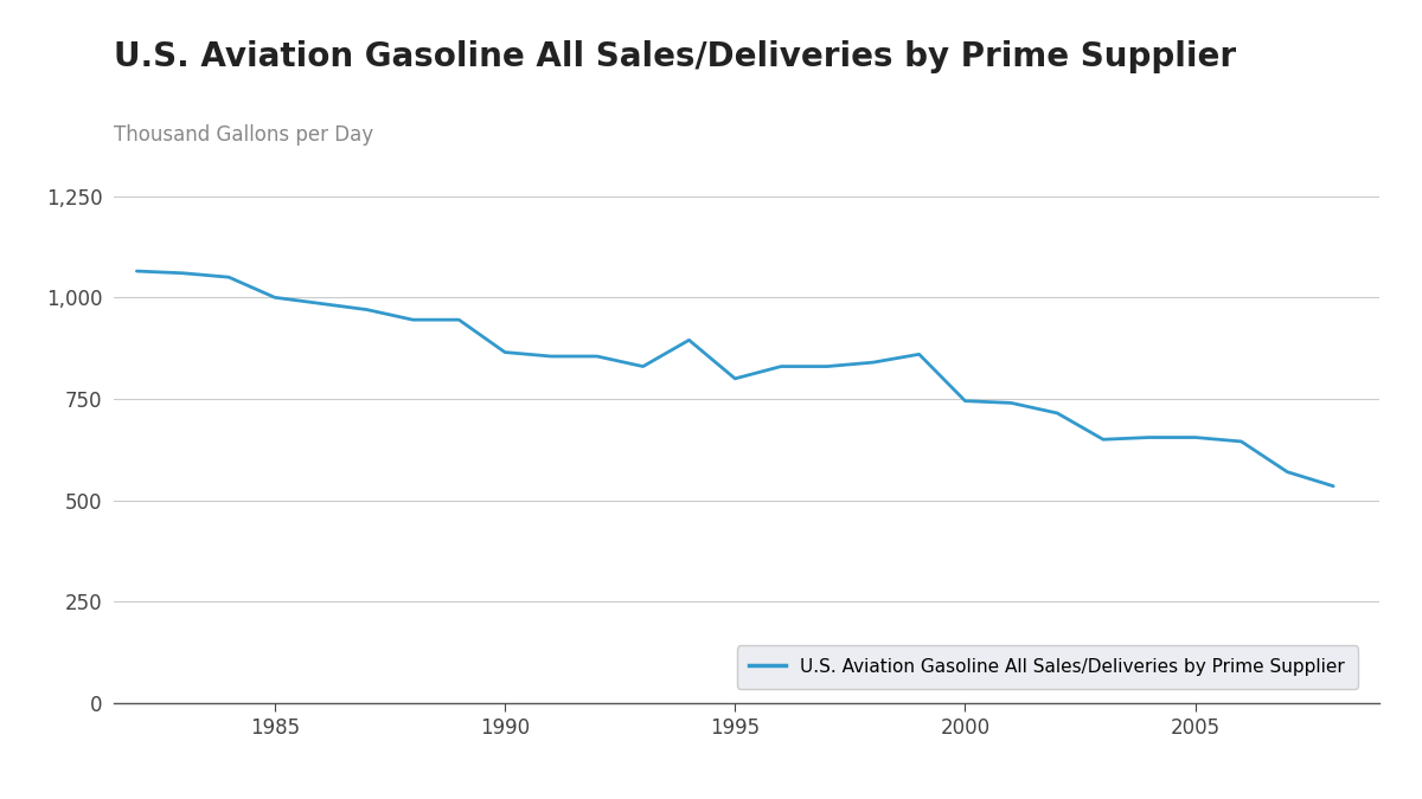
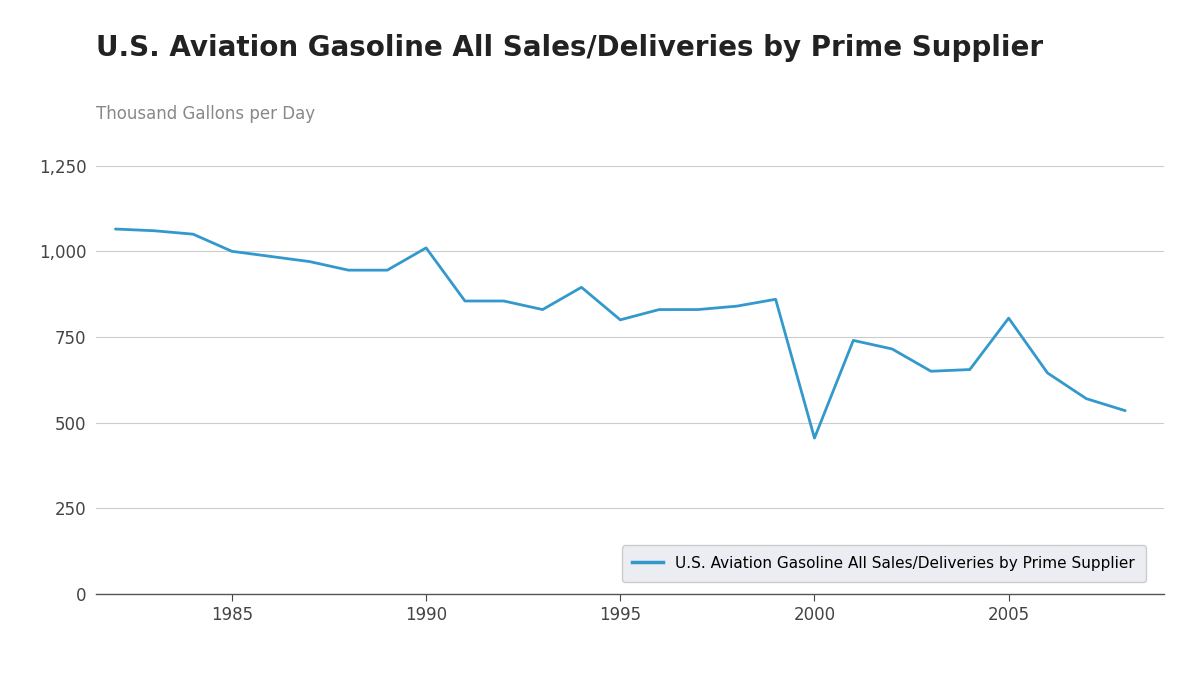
1990: 865 -> 1,010
2000: 745 -> 455
2005: 655 -> 805
